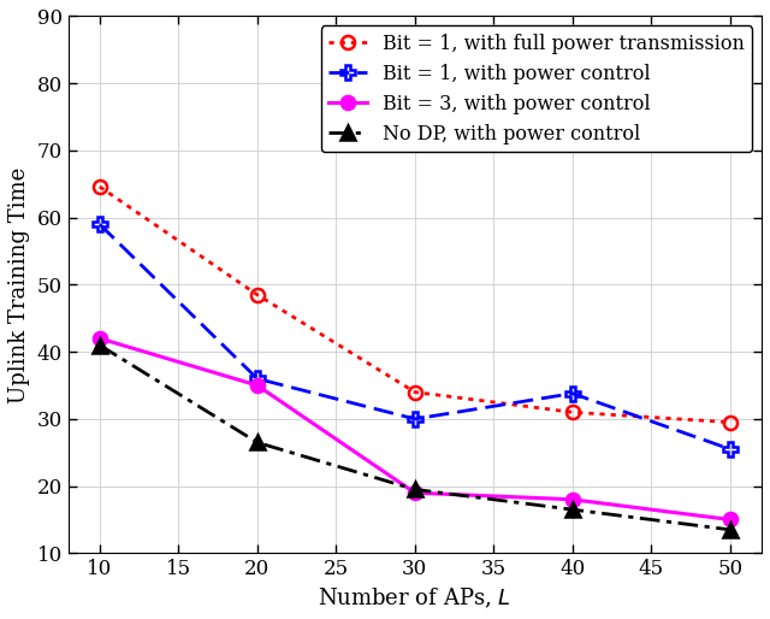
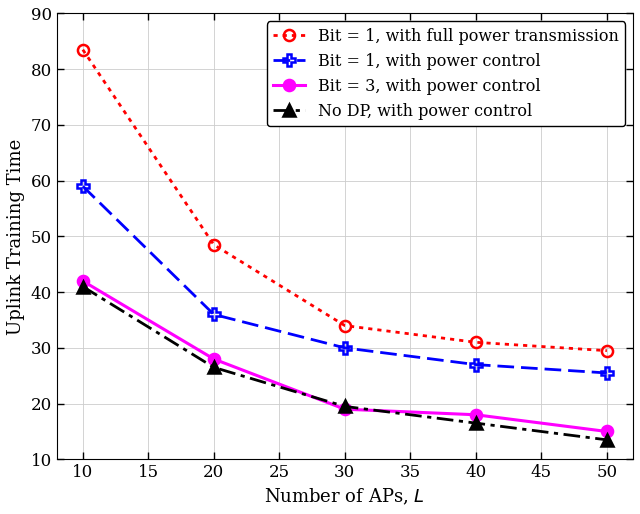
Bit = 1, with full power transmission/10: 64.6 -> 83.5
Bit = 3, with power control/20: 35 -> 28
Bit = 1, with power control/40: 33.8 -> 27.0
